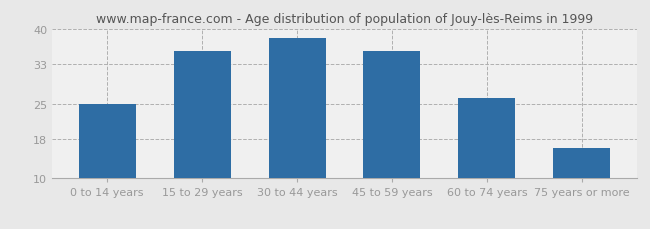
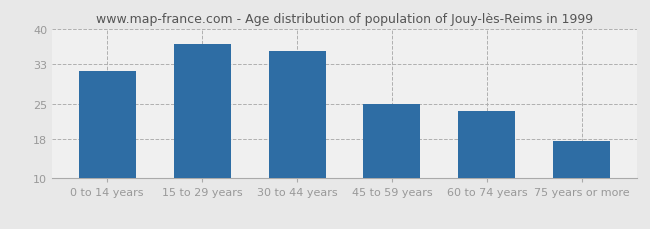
0 to 14 years: 25.0 -> 31.5
15 to 29 years: 35.5 -> 37.0
30 to 44 years: 38.2 -> 35.5
45 to 59 years: 35.5 -> 25.0
60 to 74 years: 26.2 -> 23.5
75 years or more: 16.2 -> 17.5
